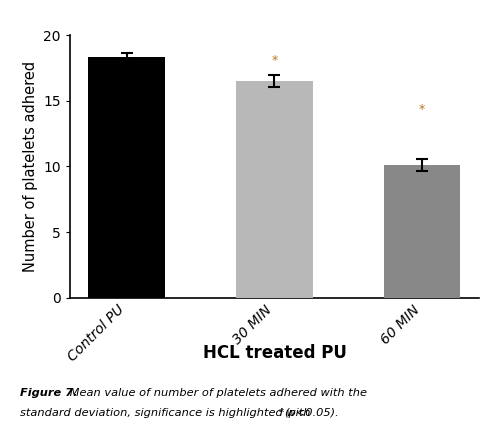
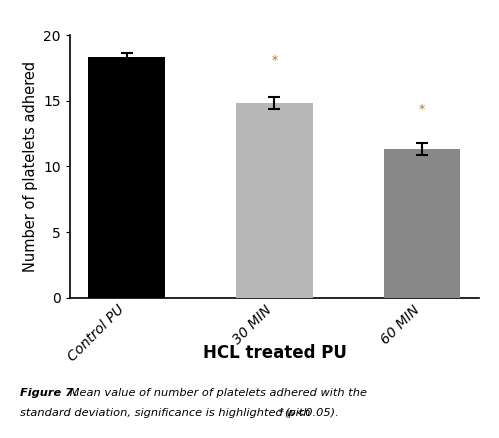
30 MIN: 16.5 -> 14.8
60 MIN: 10.1 -> 11.3
